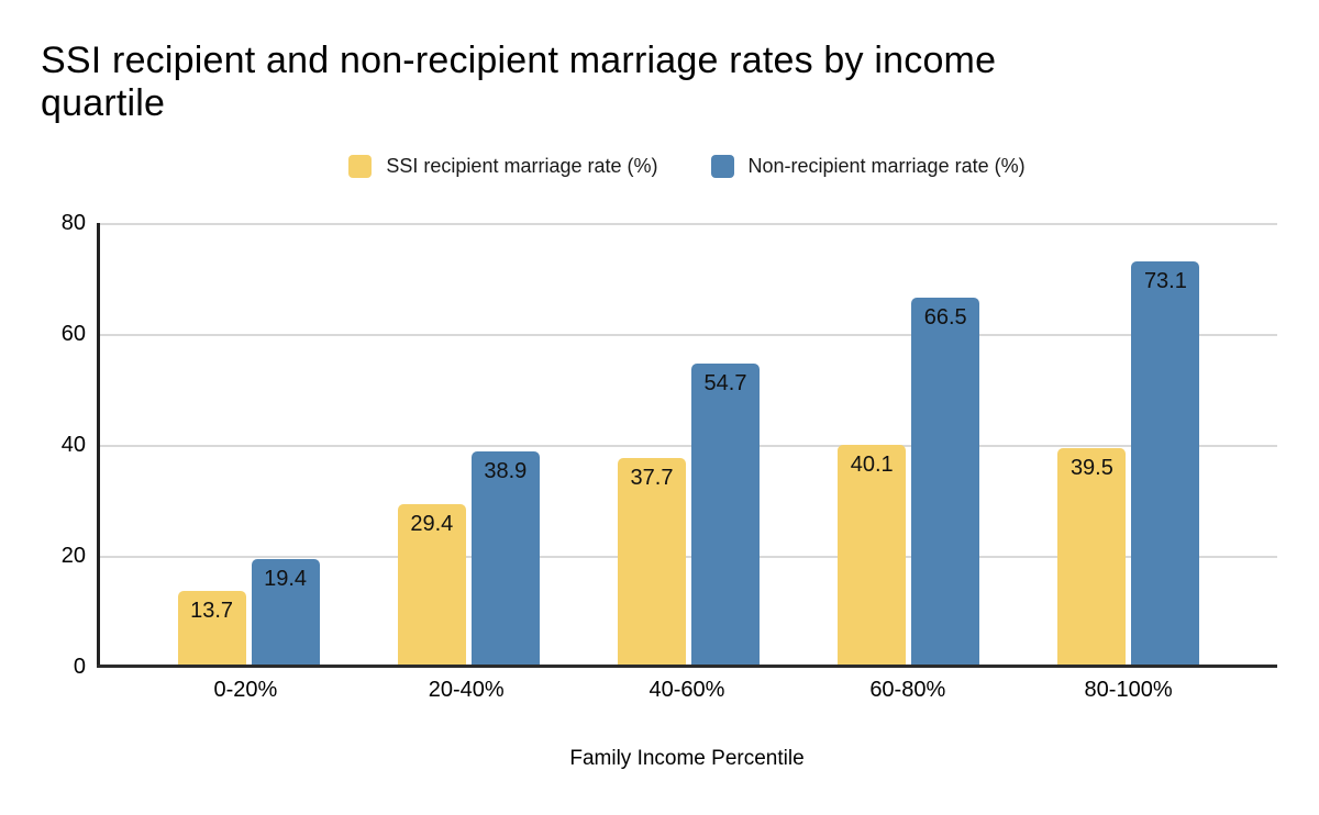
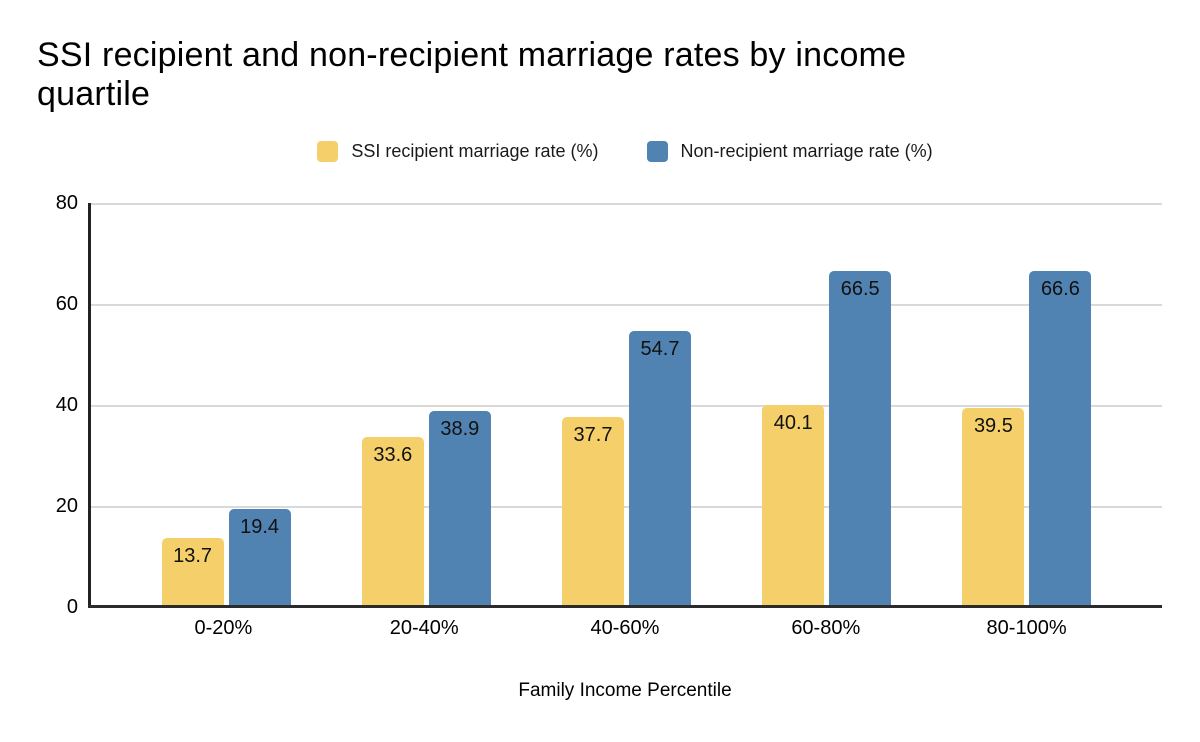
SSI recipient marriage rate (%)/20-40%: 29.4 -> 33.6
Non-recipient marriage rate (%)/80-100%: 73.1 -> 66.6
